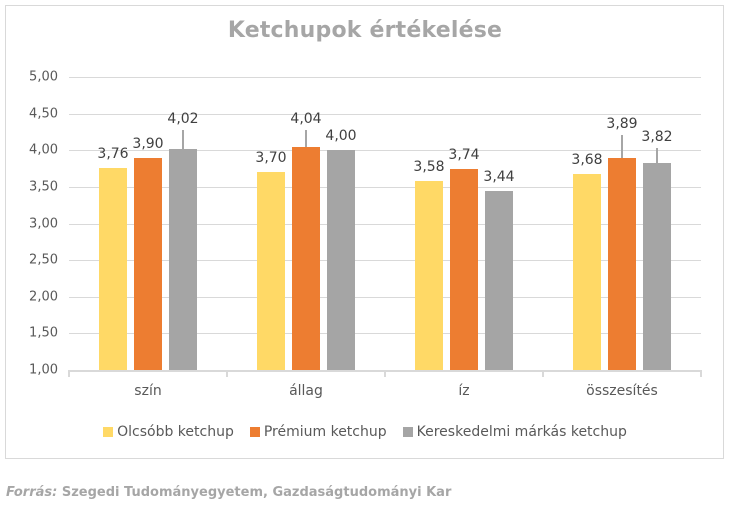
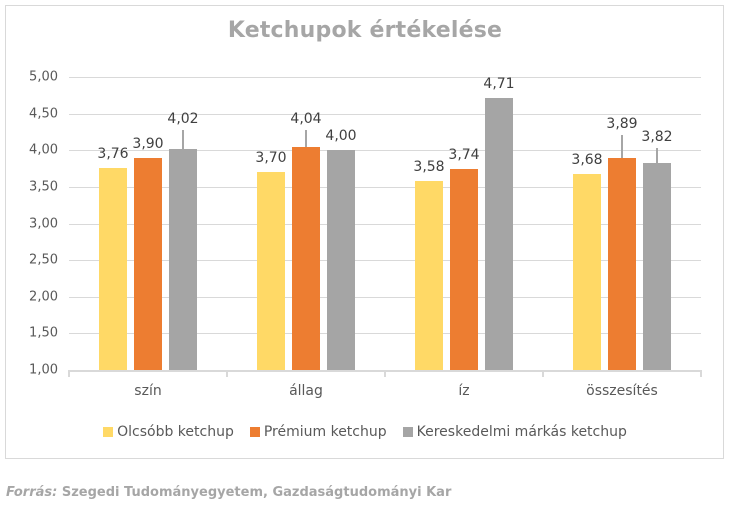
Kereskedelmi márkás ketchup/íz: 3,44 -> 4,71
